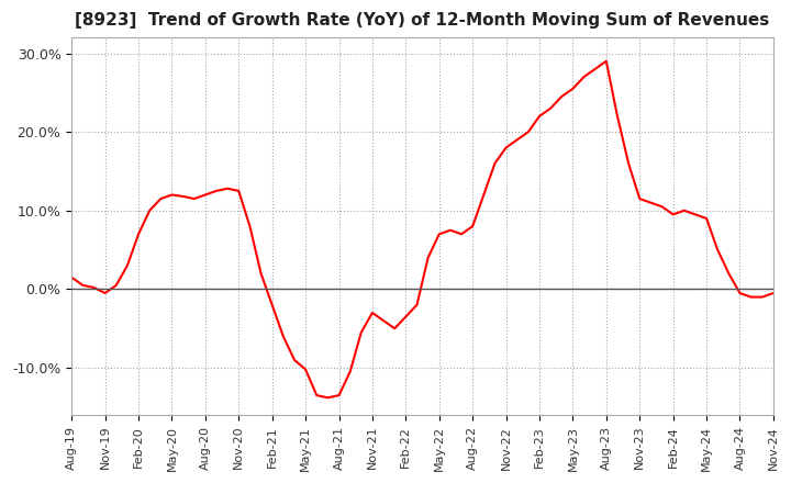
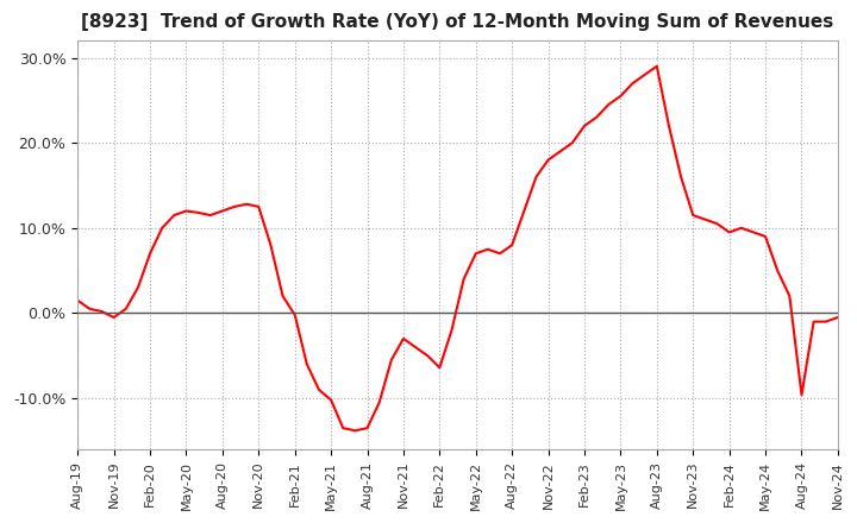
Feb-21: -2.0% -> -0.2%
Feb-22: -3.5% -> -6.4%
Aug-24: -0.5% -> -9.6%
